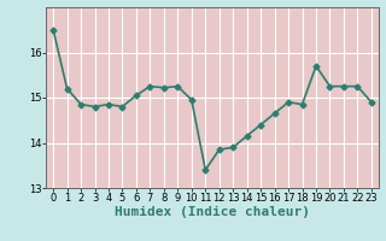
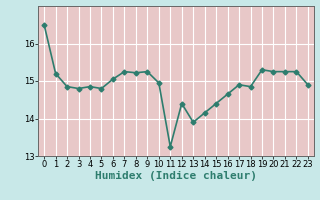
11: 13.40 -> 13.25
12: 13.85 -> 14.40
19: 15.70 -> 15.30
